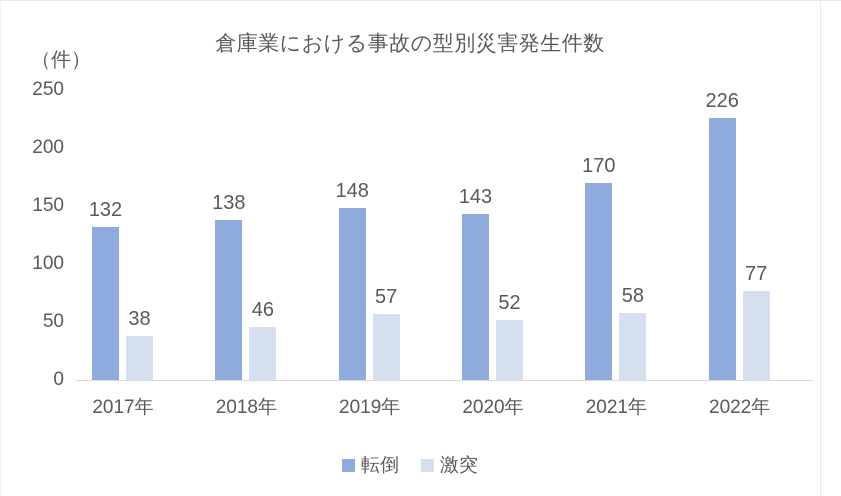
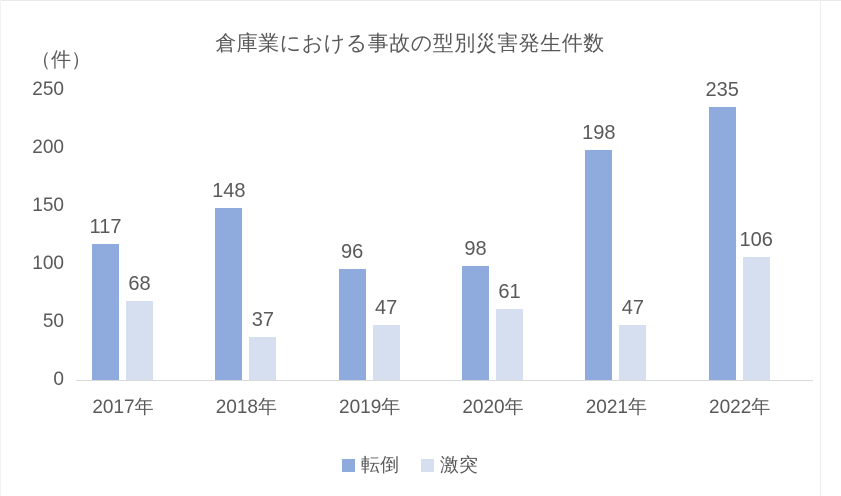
転倒/2017年: 132 -> 117
激突/2017年: 38 -> 68
転倒/2018年: 138 -> 148
激突/2018年: 46 -> 37
転倒/2019年: 148 -> 96
激突/2019年: 57 -> 47
転倒/2020年: 143 -> 98
激突/2020年: 52 -> 61
転倒/2021年: 170 -> 198
激突/2021年: 58 -> 47
転倒/2022年: 226 -> 235
激突/2022年: 77 -> 106
